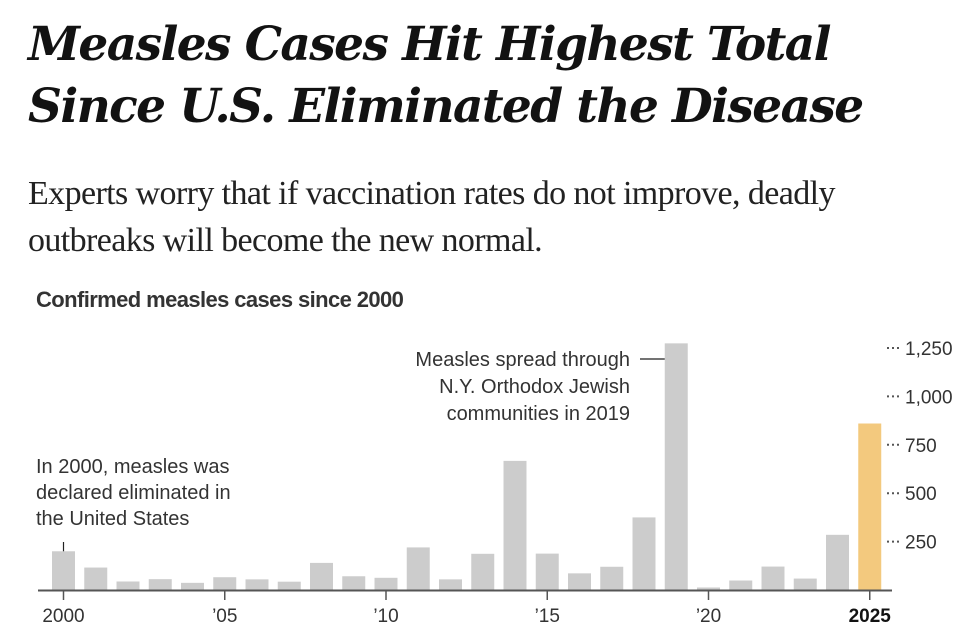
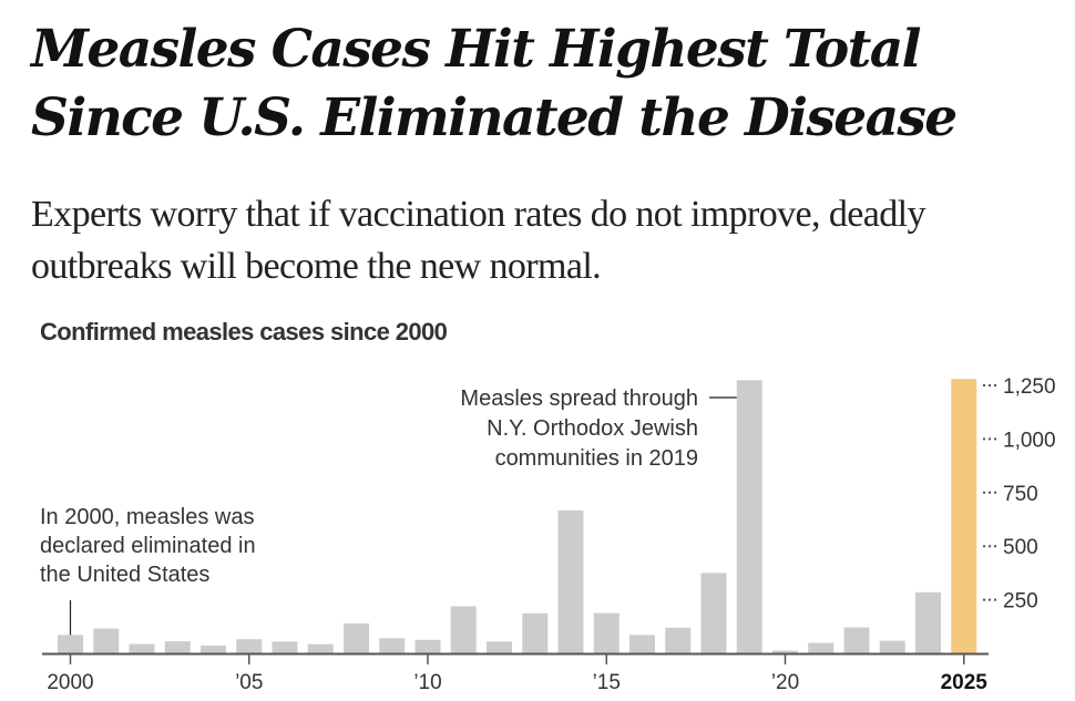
2000: 200 -> 90
2025: 860 -> 1280
